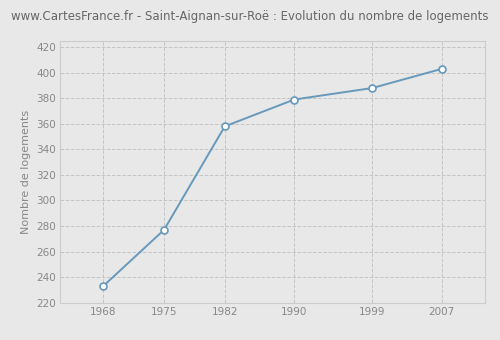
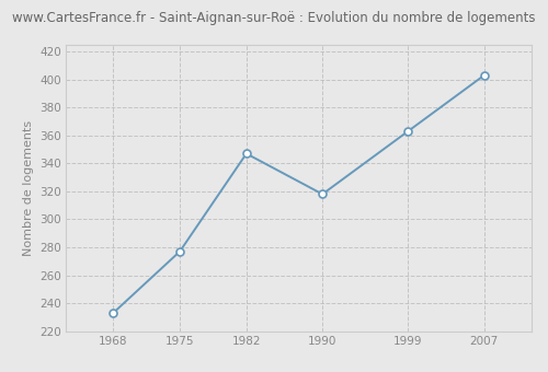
1982: 358 -> 347
1990: 379 -> 318
1999: 388 -> 363
